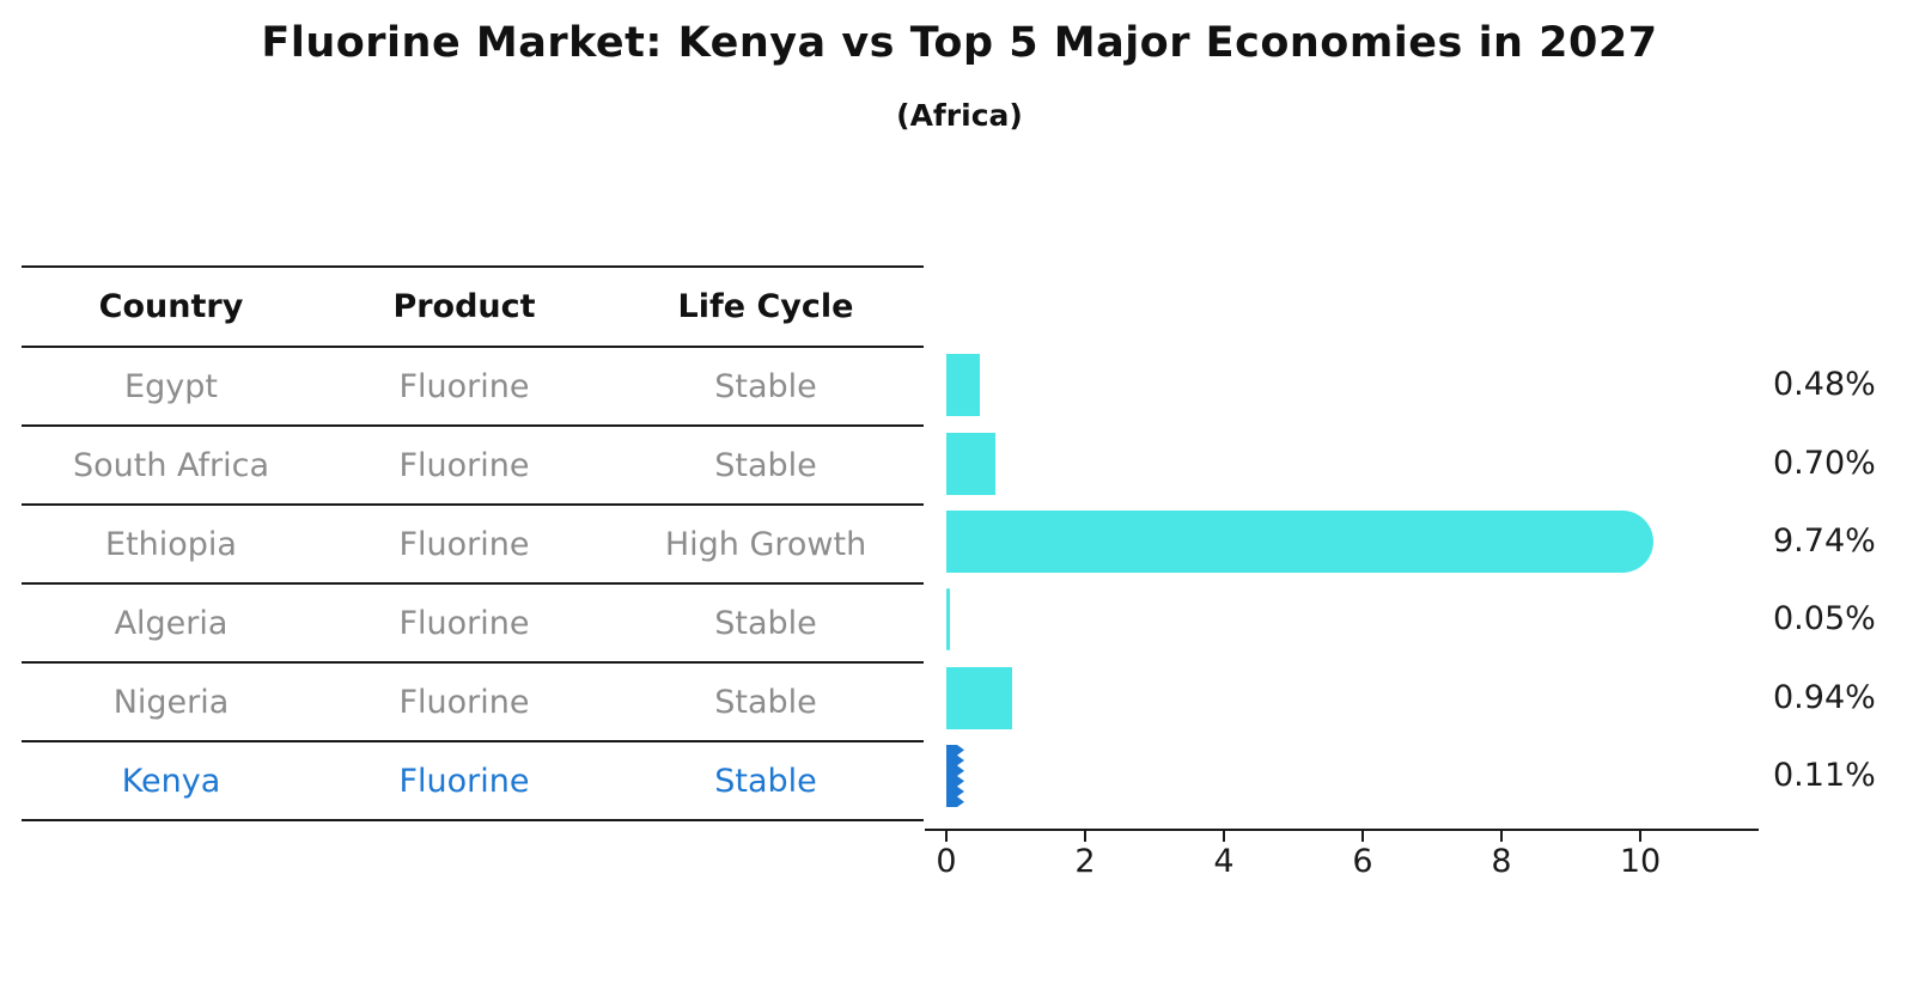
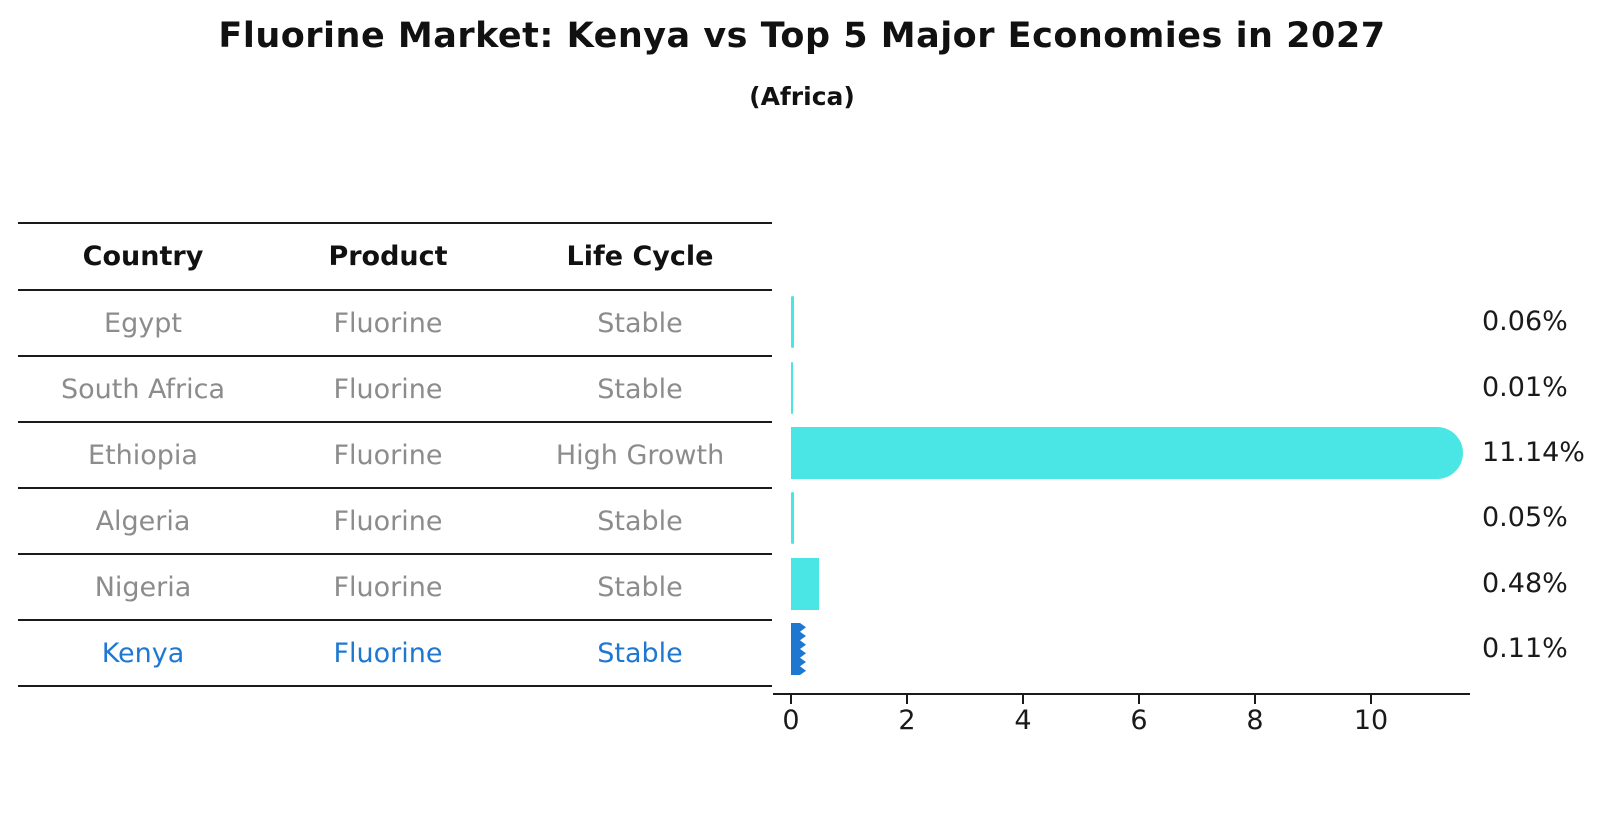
Egypt: 0.48% -> 0.06%
South Africa: 0.70% -> 0.01%
Ethiopia: 9.74% -> 11.14%
Nigeria: 0.94% -> 0.48%
